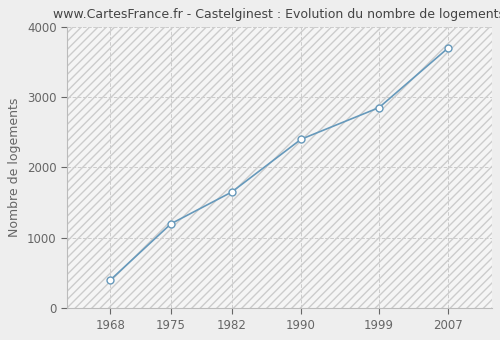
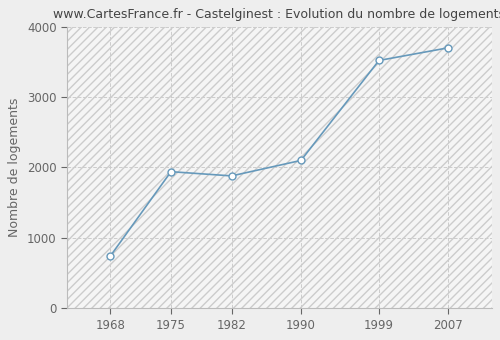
1968: 400 -> 740
1975: 1200 -> 1940
1982: 1650 -> 1880
1990: 2400 -> 2100
1999: 2850 -> 3520
